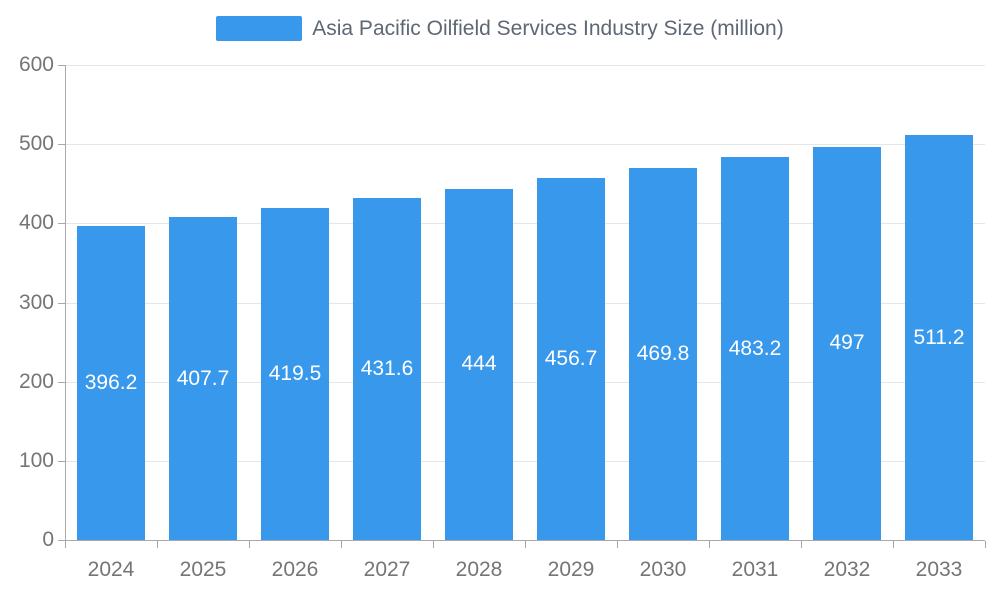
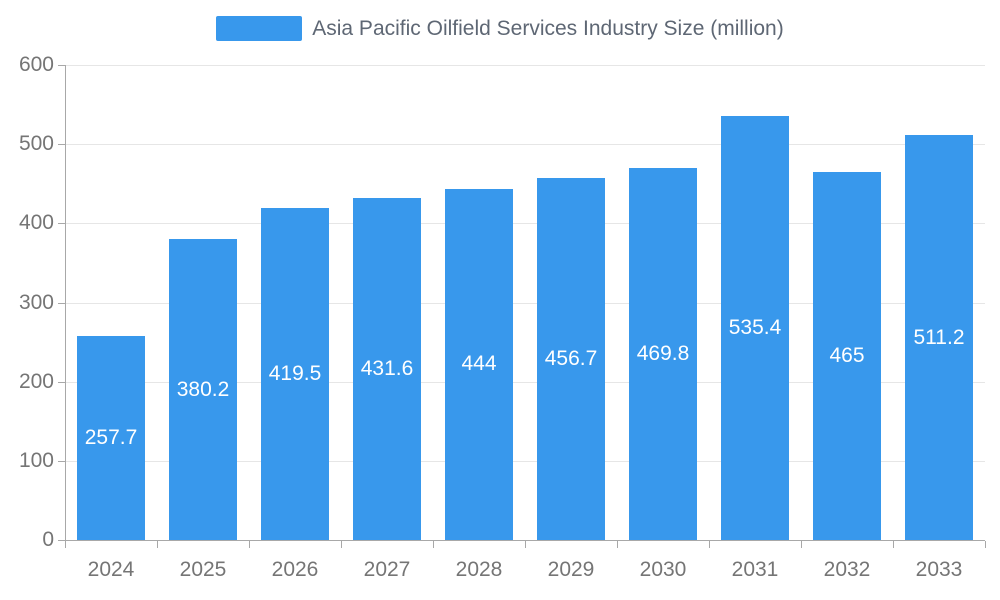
2024: 396.2 -> 257.7
2025: 407.7 -> 380.2
2031: 483.2 -> 535.4
2032: 497 -> 465
